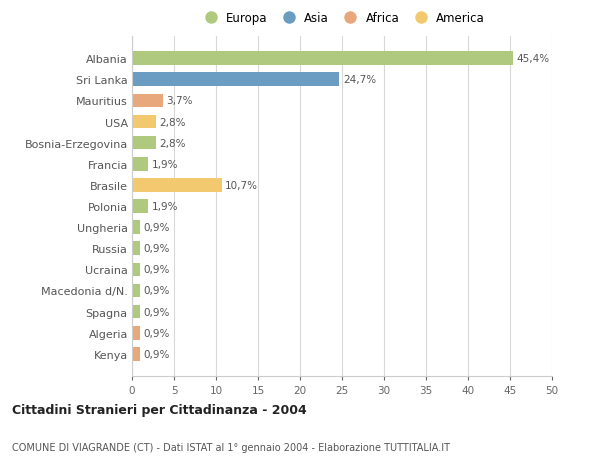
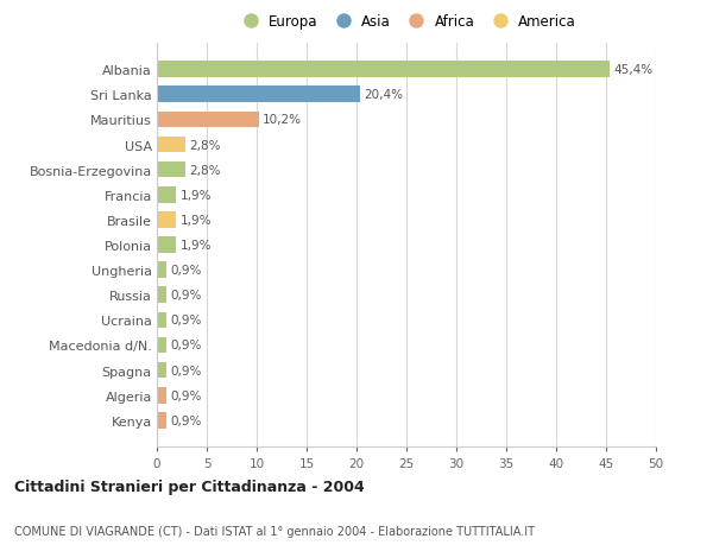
Sri Lanka: 24,7% -> 20,4%
Mauritius: 3,7% -> 10,2%
Brasile: 10,7% -> 1,9%
